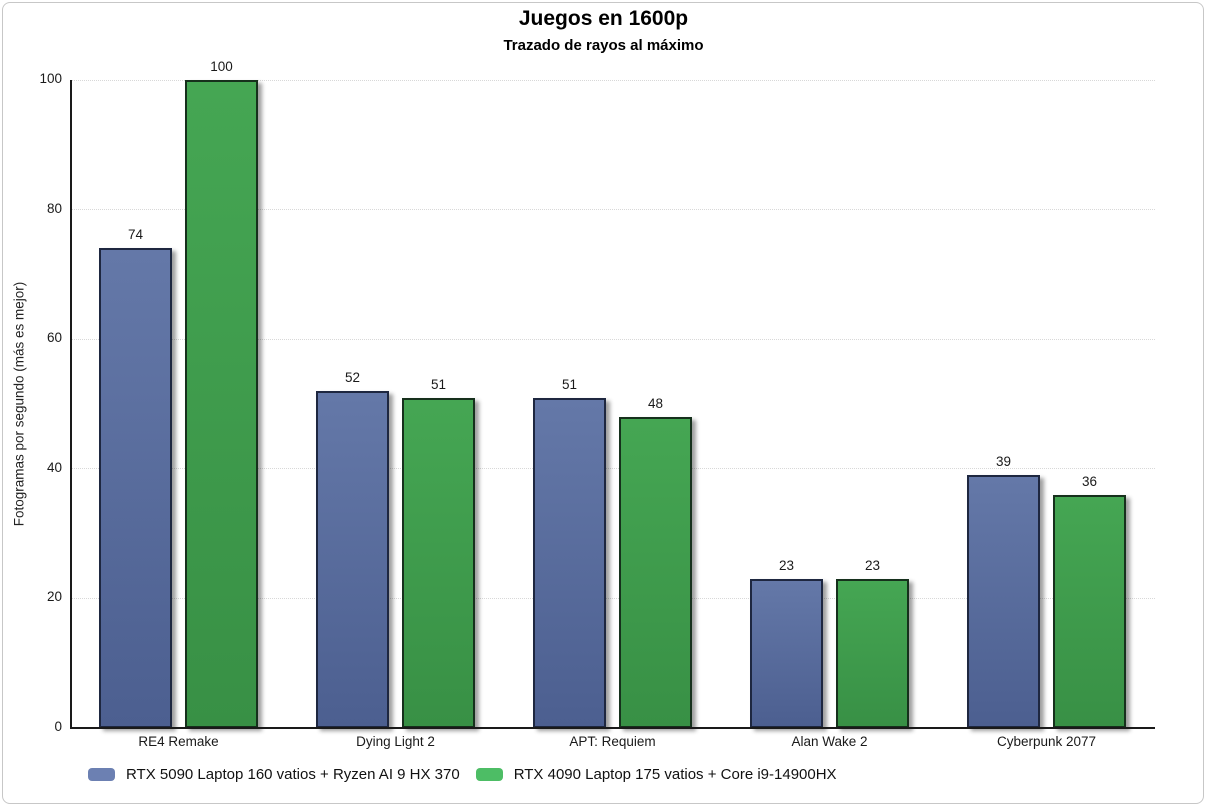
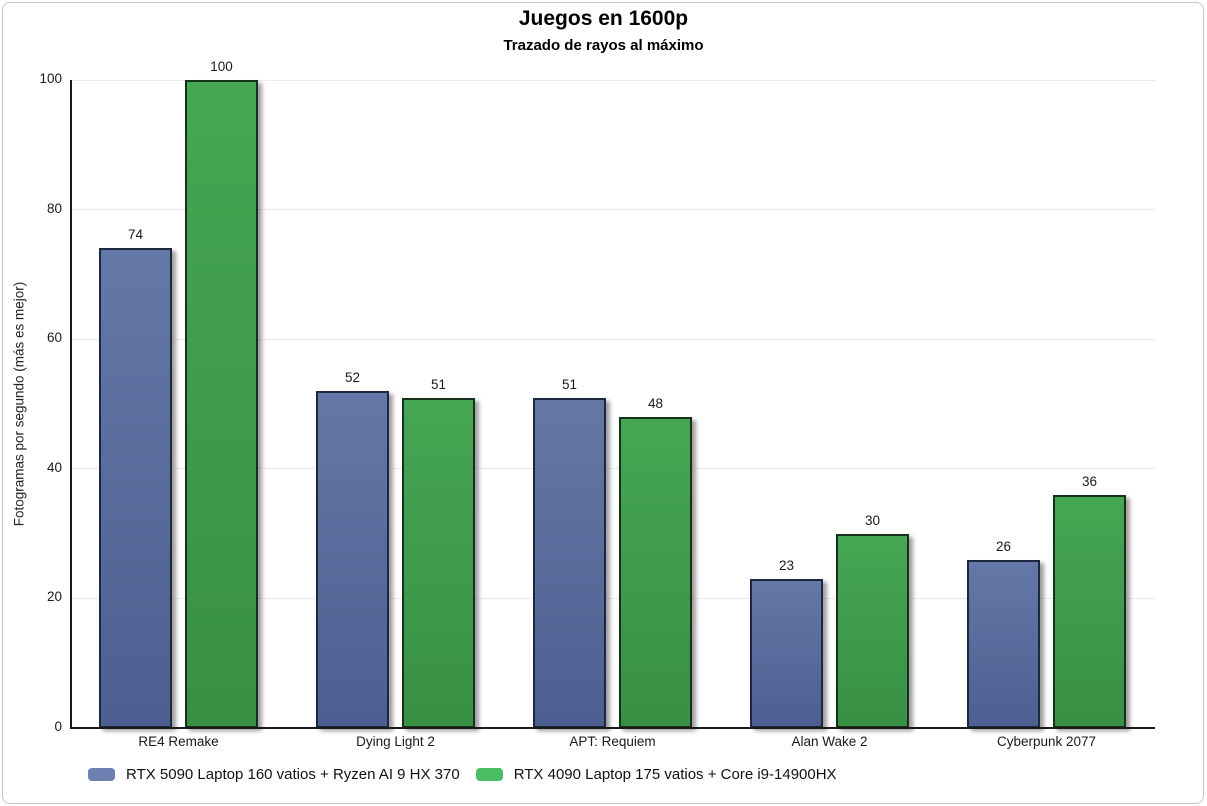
RTX 4090 Laptop 175 vatios + Core i9-14900HX/Alan Wake 2: 23 -> 30
RTX 5090 Laptop 160 vatios + Ryzen AI 9 HX 370/Cyberpunk 2077: 39 -> 26
